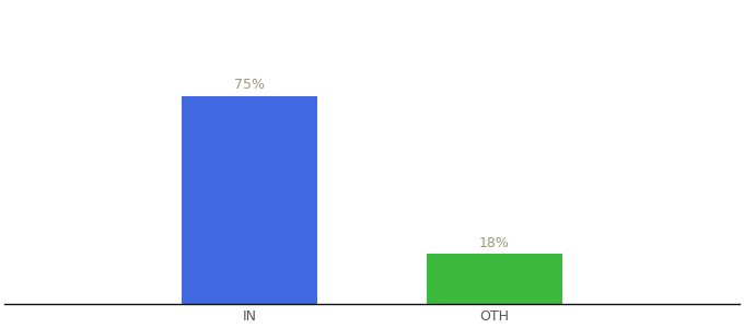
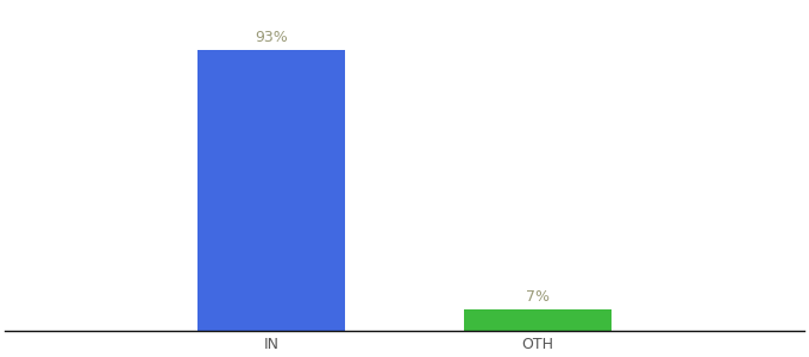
IN: 75% -> 93%
OTH: 18% -> 7%
